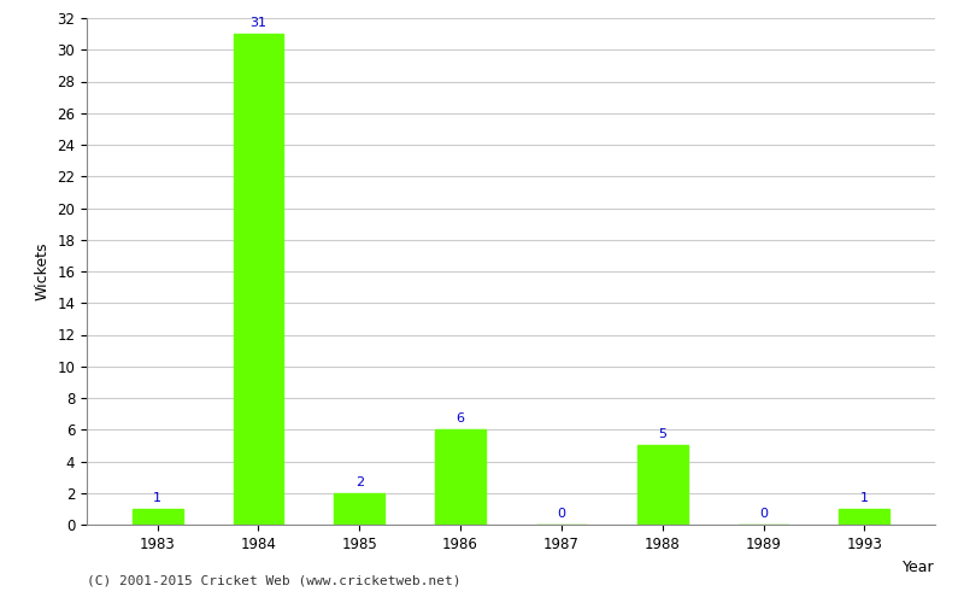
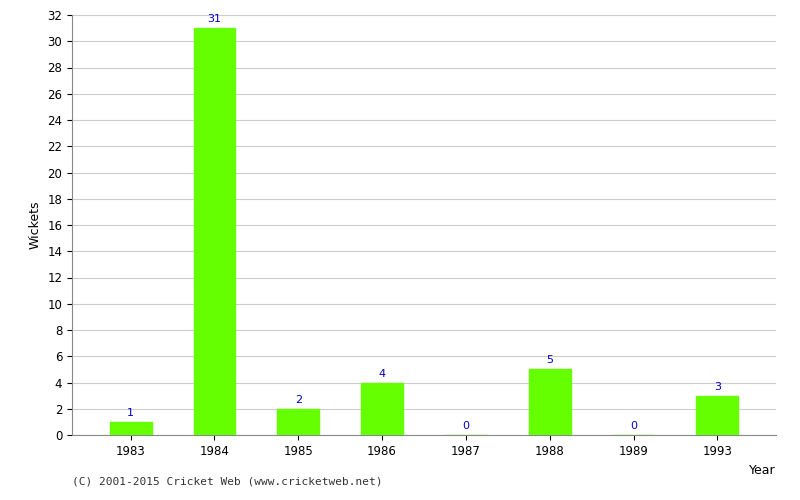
1986: 6 -> 4
1993: 1 -> 3
